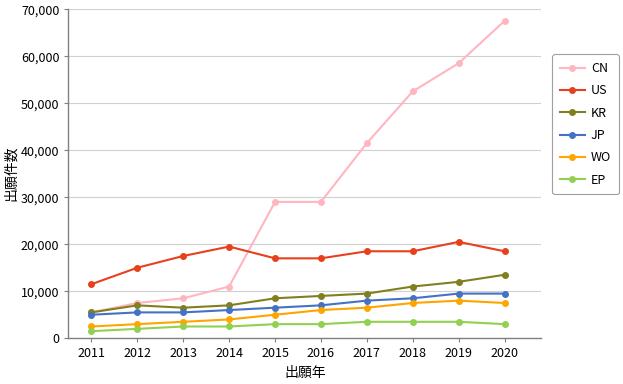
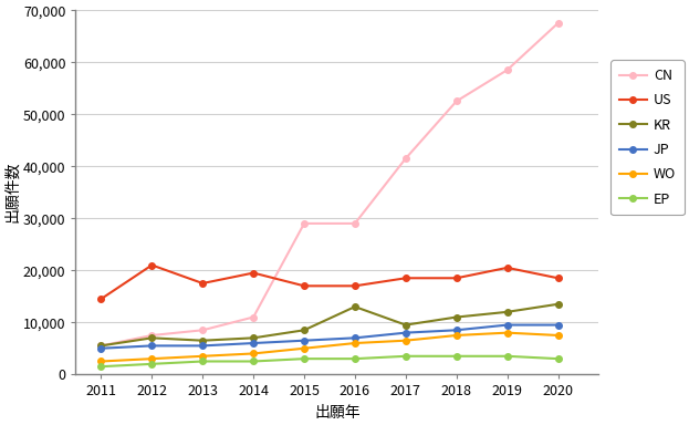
US/2011: 11,500 -> 14,500
US/2012: 15,000 -> 21,000
KR/2016: 9,000 -> 13,000
